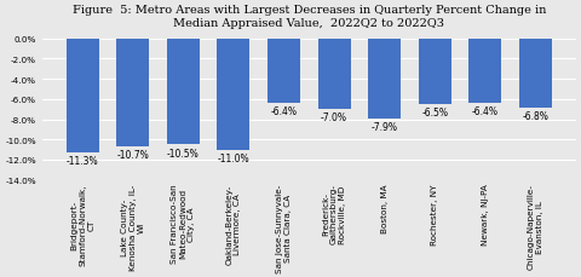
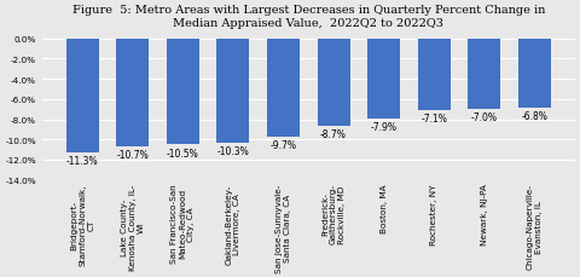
Oakland-Berkeley- Livermore, CA: -11.0% -> -10.3%
San Jose-Sunnyvale- Santa Clara, CA: -6.4% -> -9.7%
Frederick- Gaithersburg- Rockville, MD: -7.0% -> -8.7%
Rochester, NY: -6.5% -> -7.1%
Newark, NJ-PA: -6.4% -> -7.0%
